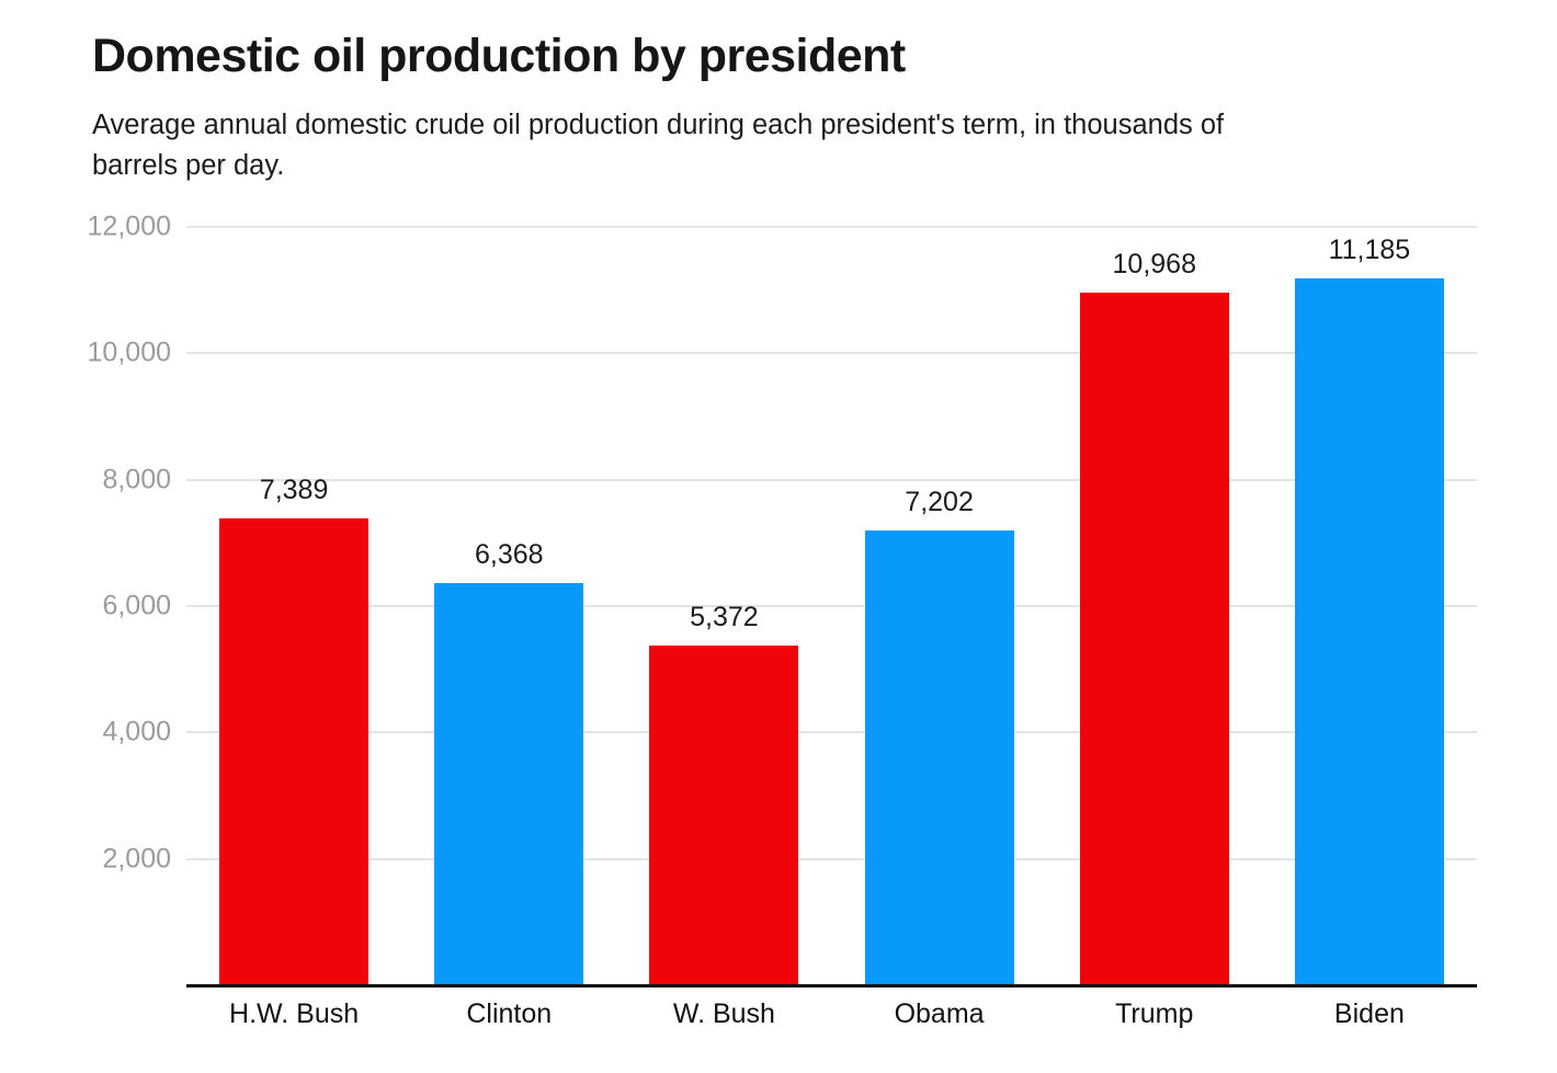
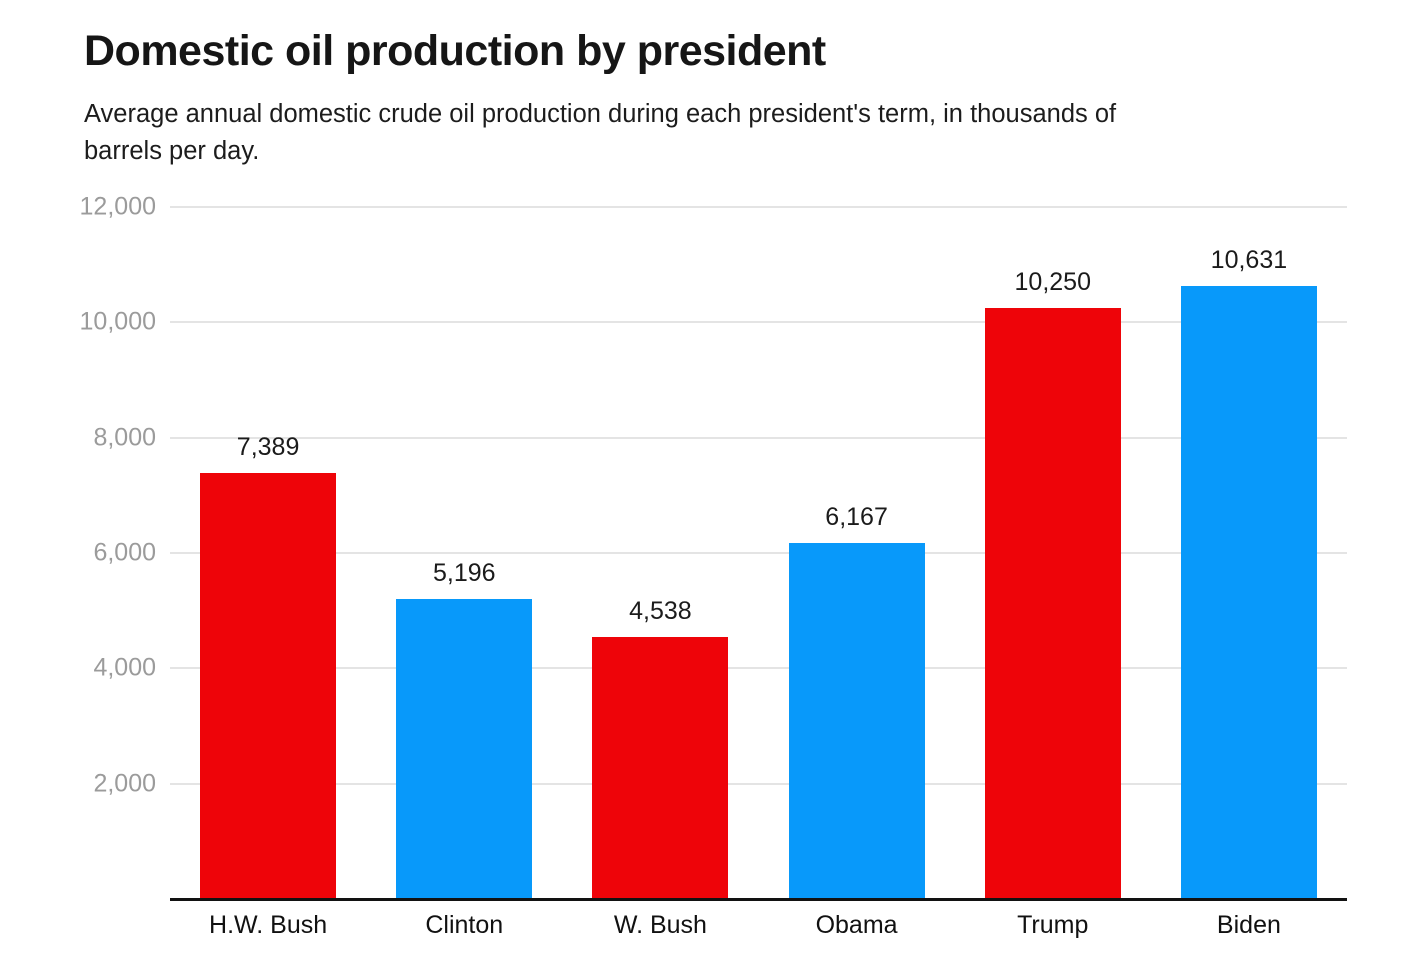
Clinton: 6,368 -> 5,196
W. Bush: 5,372 -> 4,538
Obama: 7,202 -> 6,167
Trump: 10,968 -> 10,250
Biden: 11,185 -> 10,631
